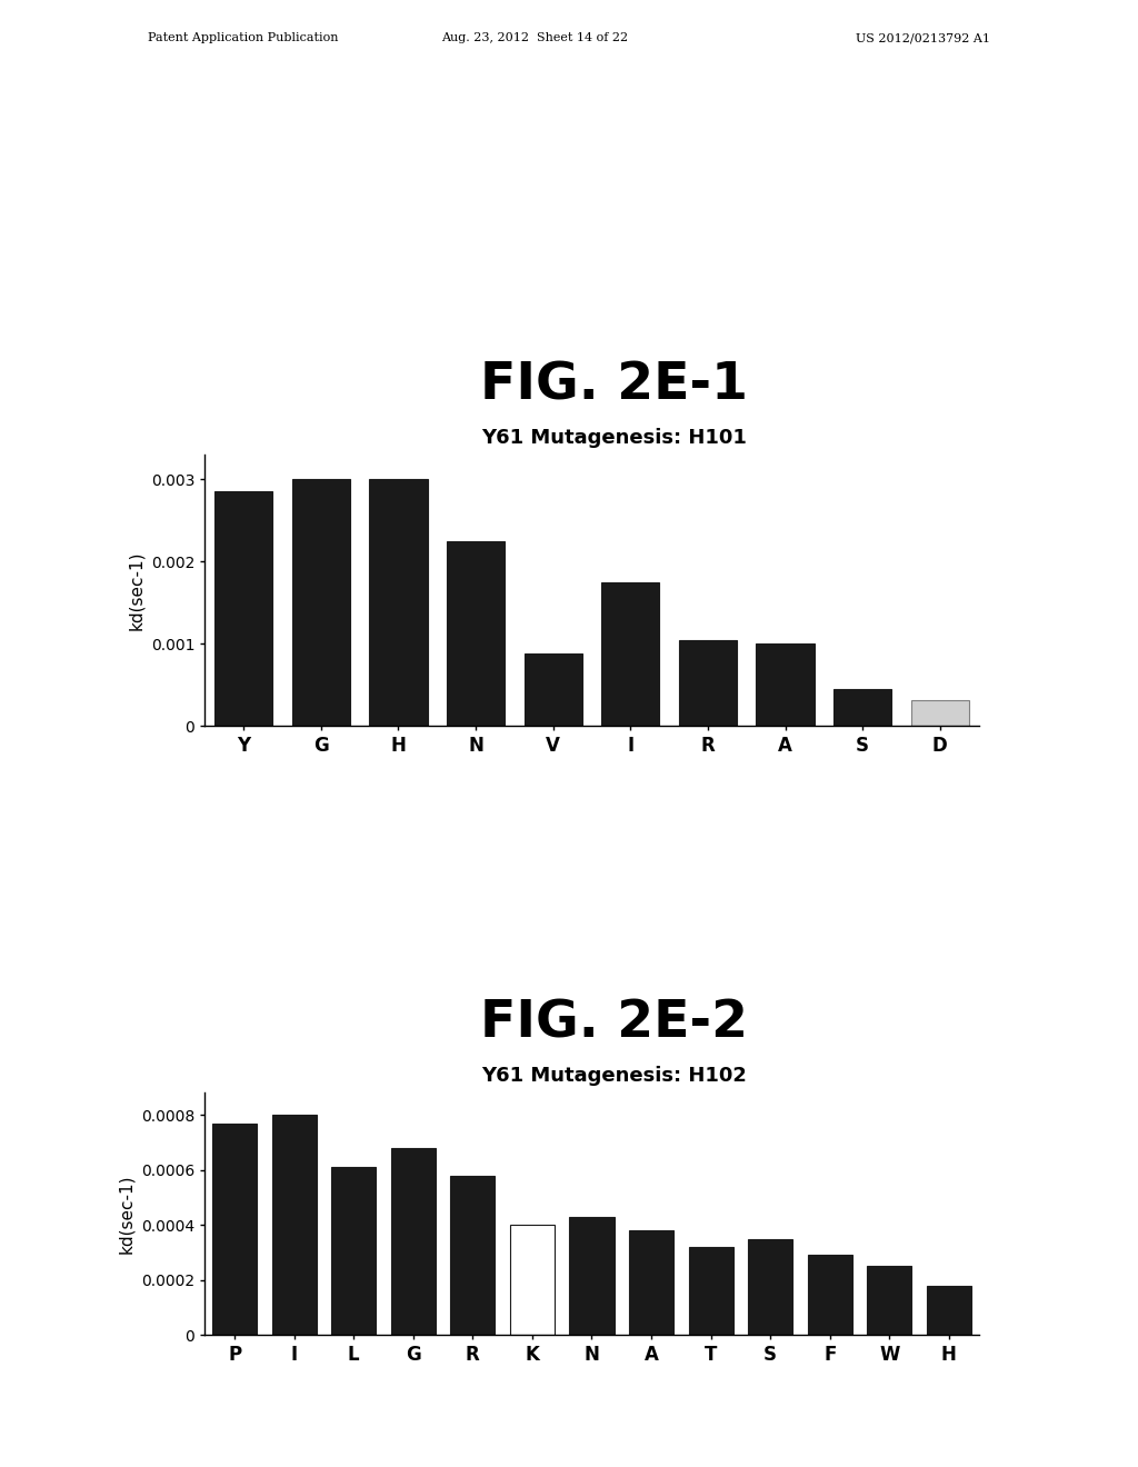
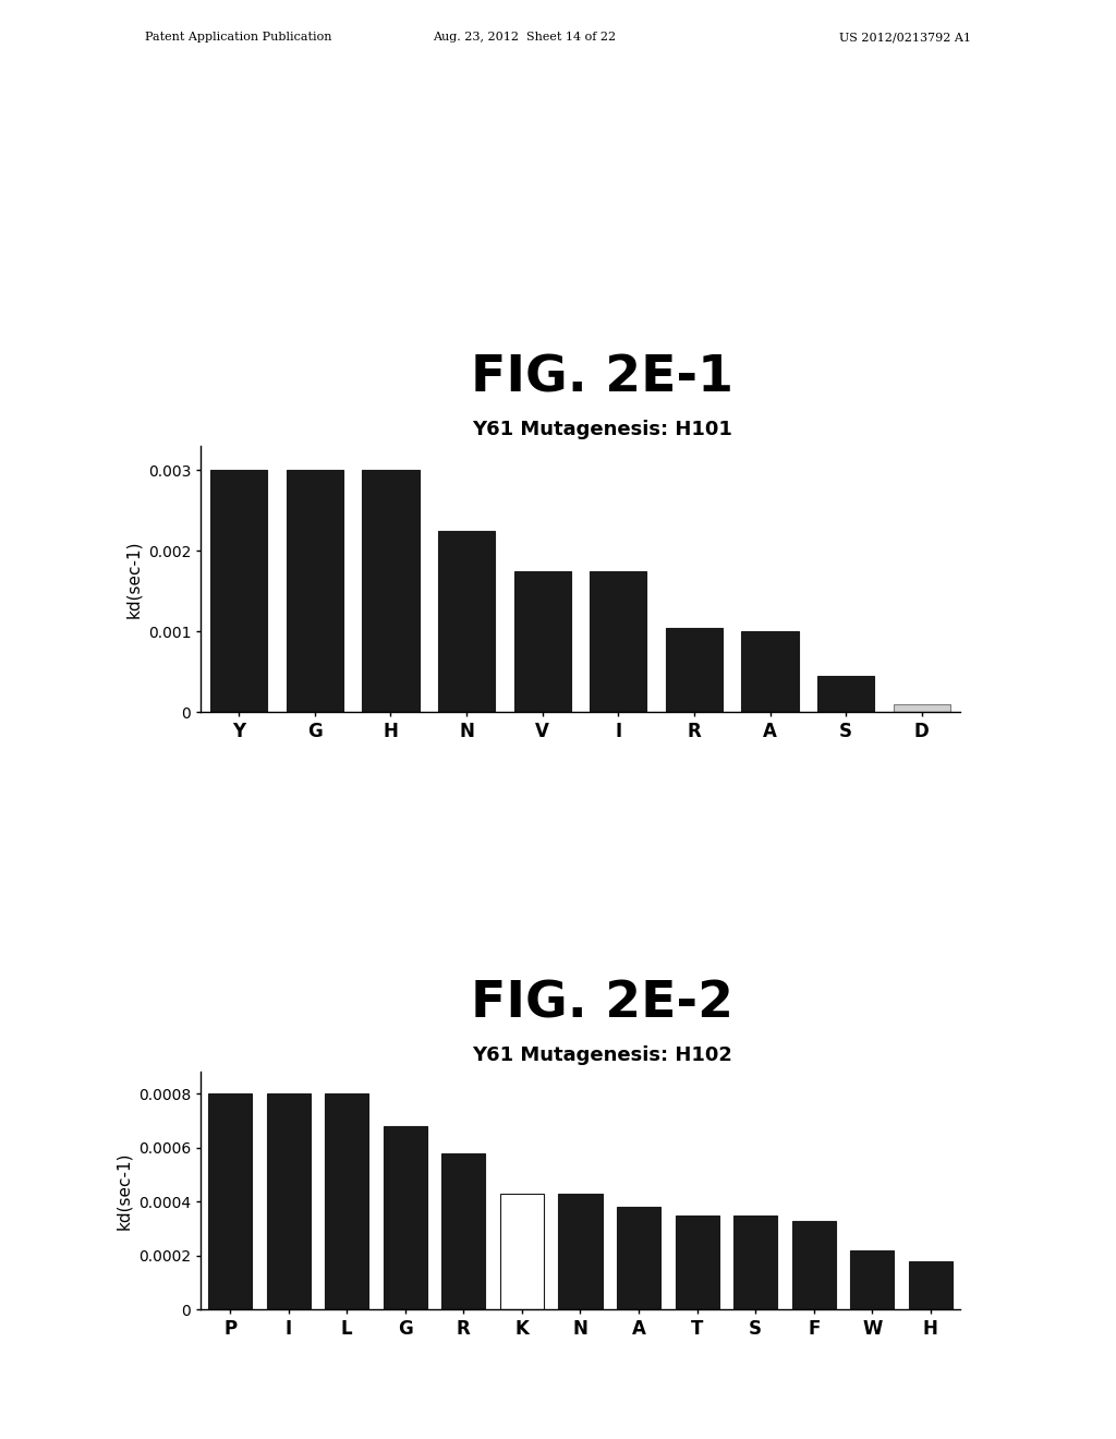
Y: 0.00286 -> 0.00300
V: 0.00088 -> 0.00175
D: 0.00032 -> 0.00010
P: 0.00077 -> 0.00080
L: 0.00061 -> 0.00080
K: 0.00040 -> 0.00043
T: 0.00032 -> 0.00035
F: 0.00029 -> 0.00033
W: 0.00025 -> 0.00022
